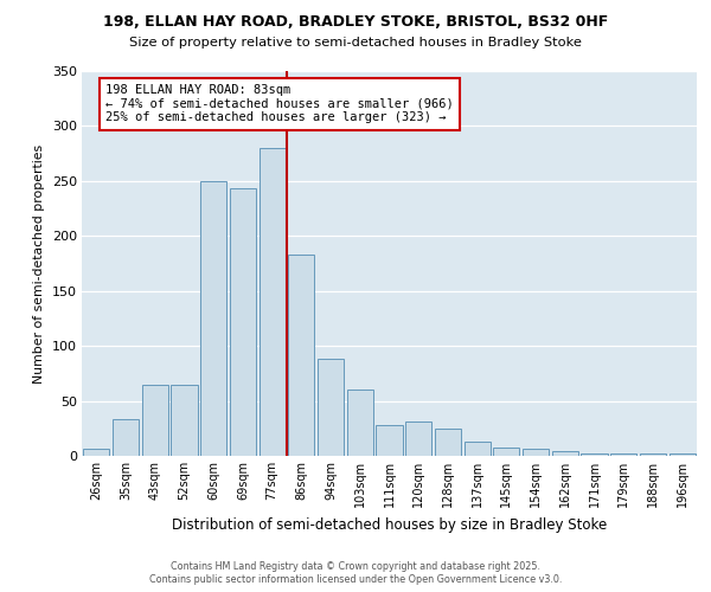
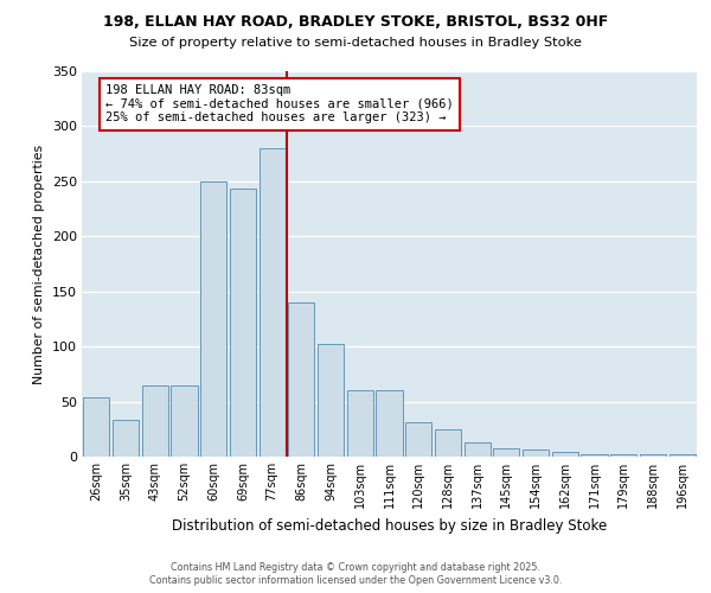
26sqm: 7 -> 54
86sqm: 183 -> 140
94sqm: 88 -> 102
111sqm: 28 -> 60
